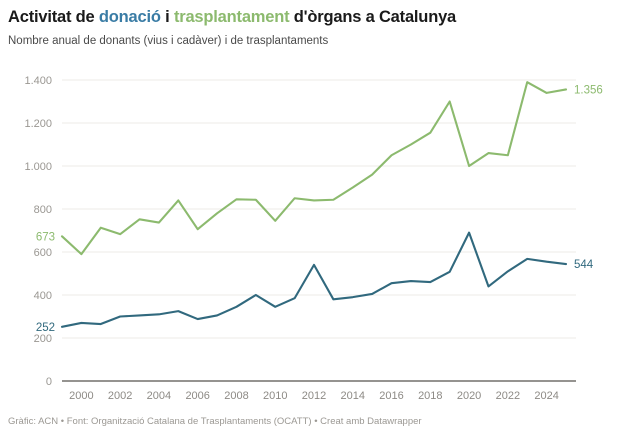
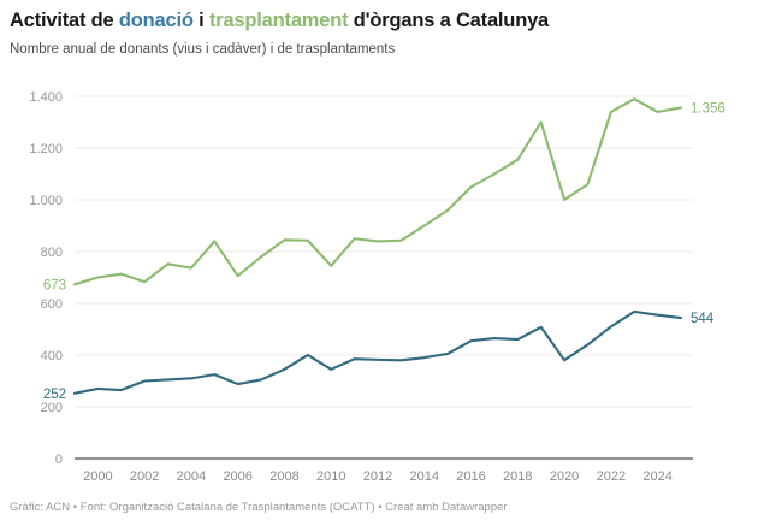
trasplantament/2000: 590 -> 700
donació/2012: 540 -> 380
donació/2020: 690 -> 380
trasplantament/2022: 1050 -> 1340
